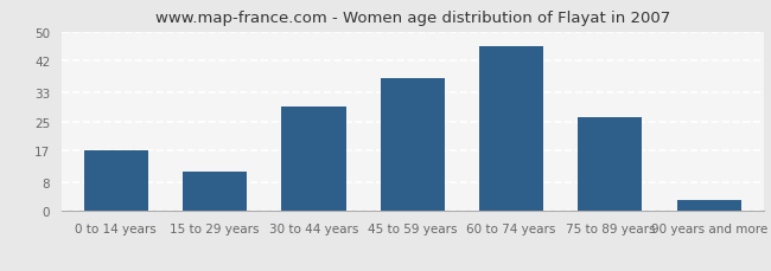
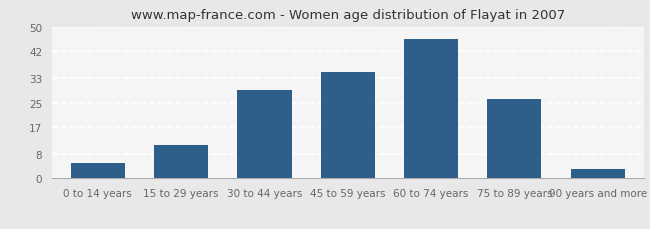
0 to 14 years: 17 -> 5
45 to 59 years: 37 -> 35
